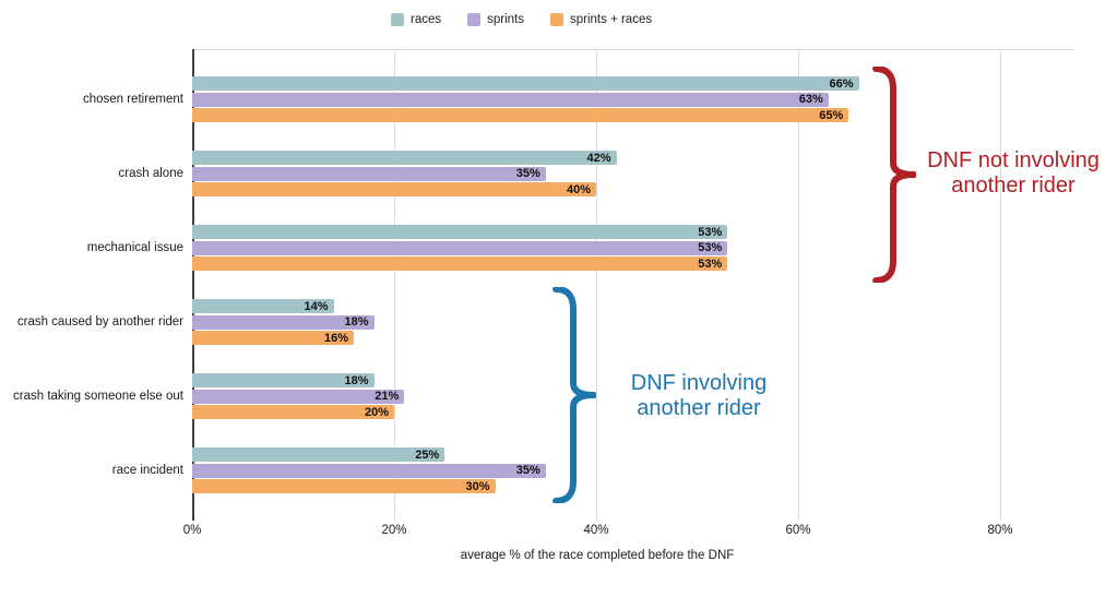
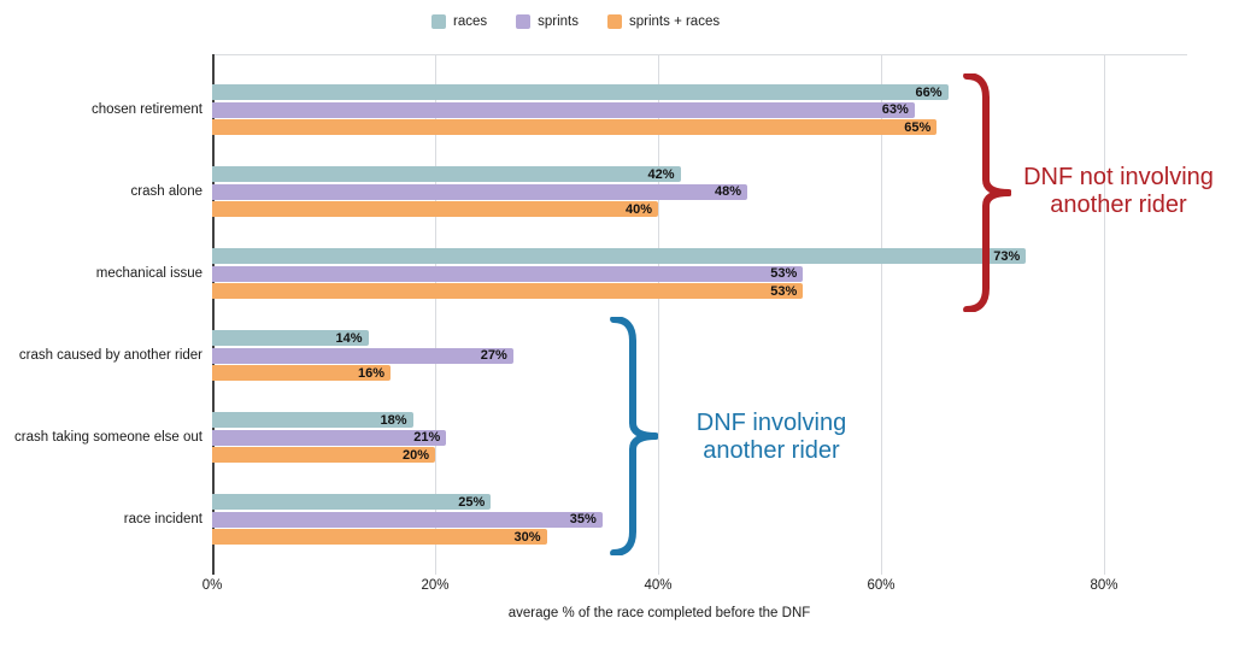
sprints/crash alone: 35% -> 48%
races/mechanical issue: 53% -> 73%
sprints/crash caused by another rider: 18% -> 27%
